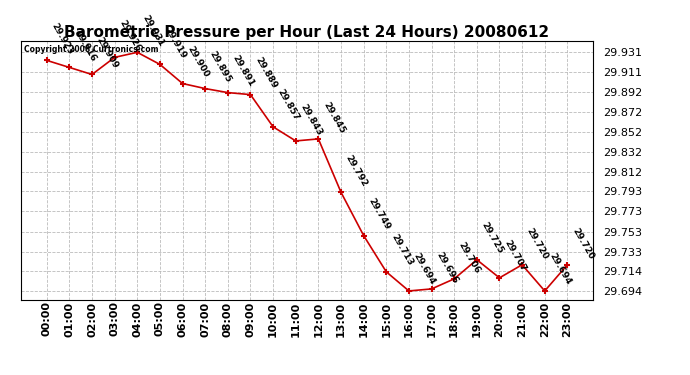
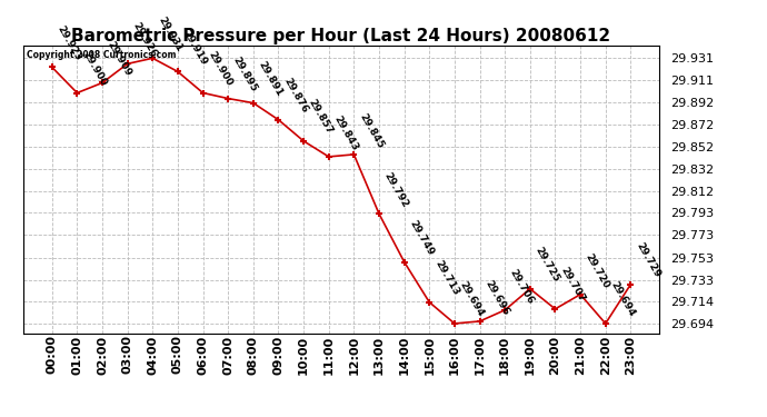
01:00: 29.916 -> 29.900
09:00: 29.889 -> 29.876
23:00: 29.720 -> 29.729
